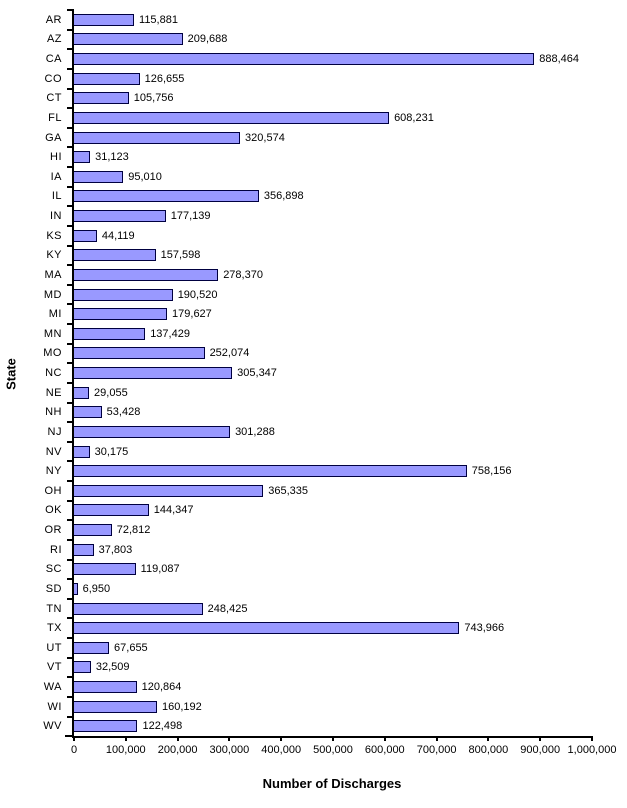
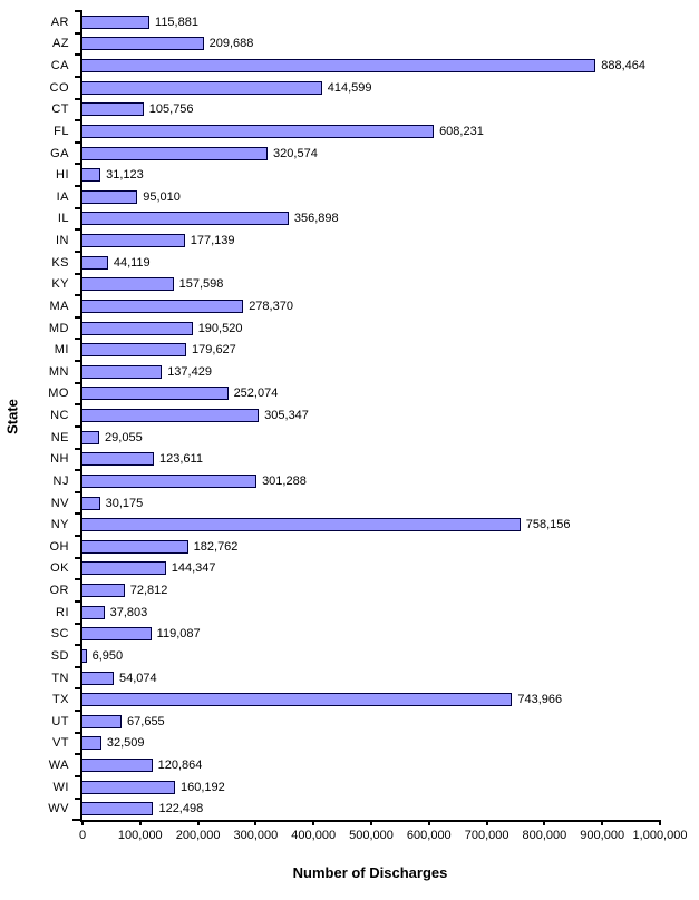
CO: 126,655 -> 414,599
NH: 53,428 -> 123,611
OH: 365,335 -> 182,762
TN: 248,425 -> 54,074
